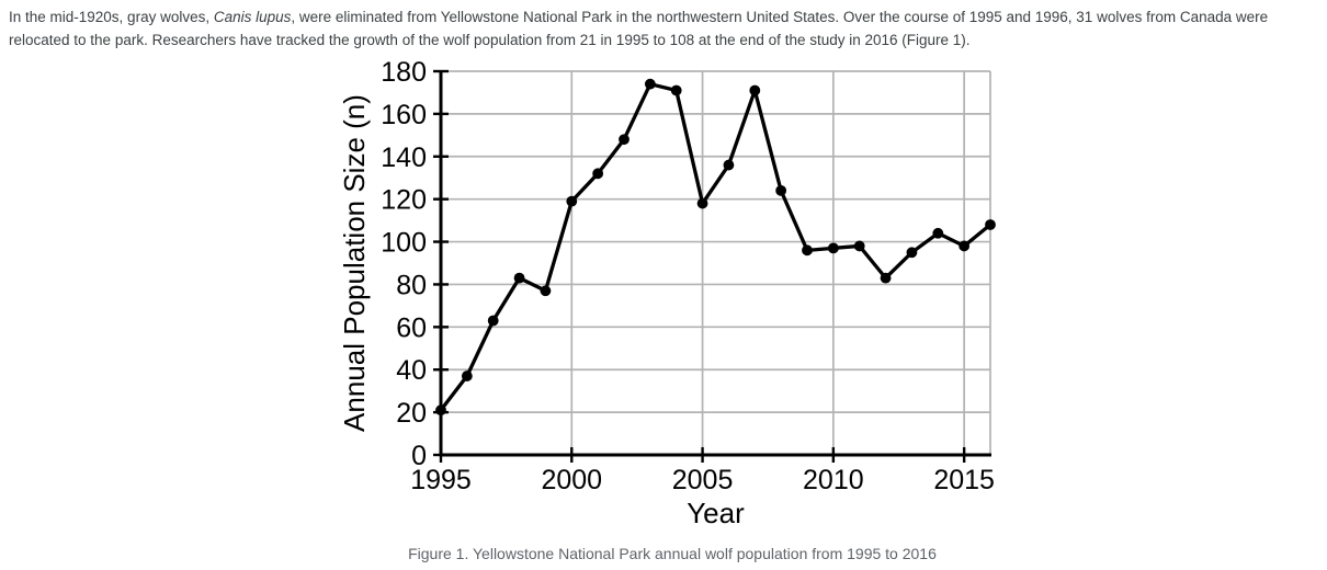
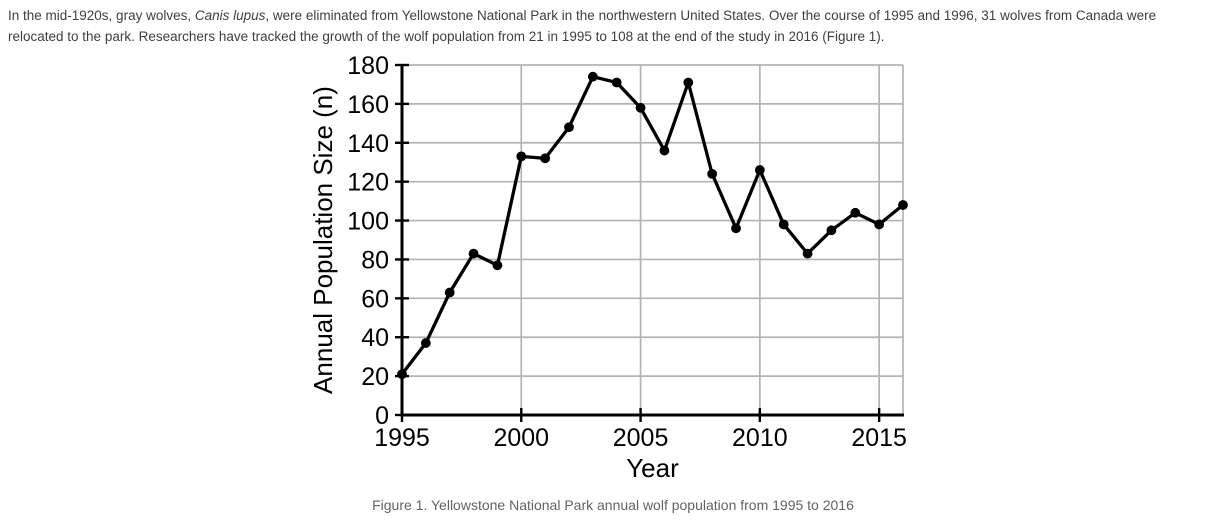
2000: 119 -> 133
2005: 118 -> 158
2010: 97 -> 126
